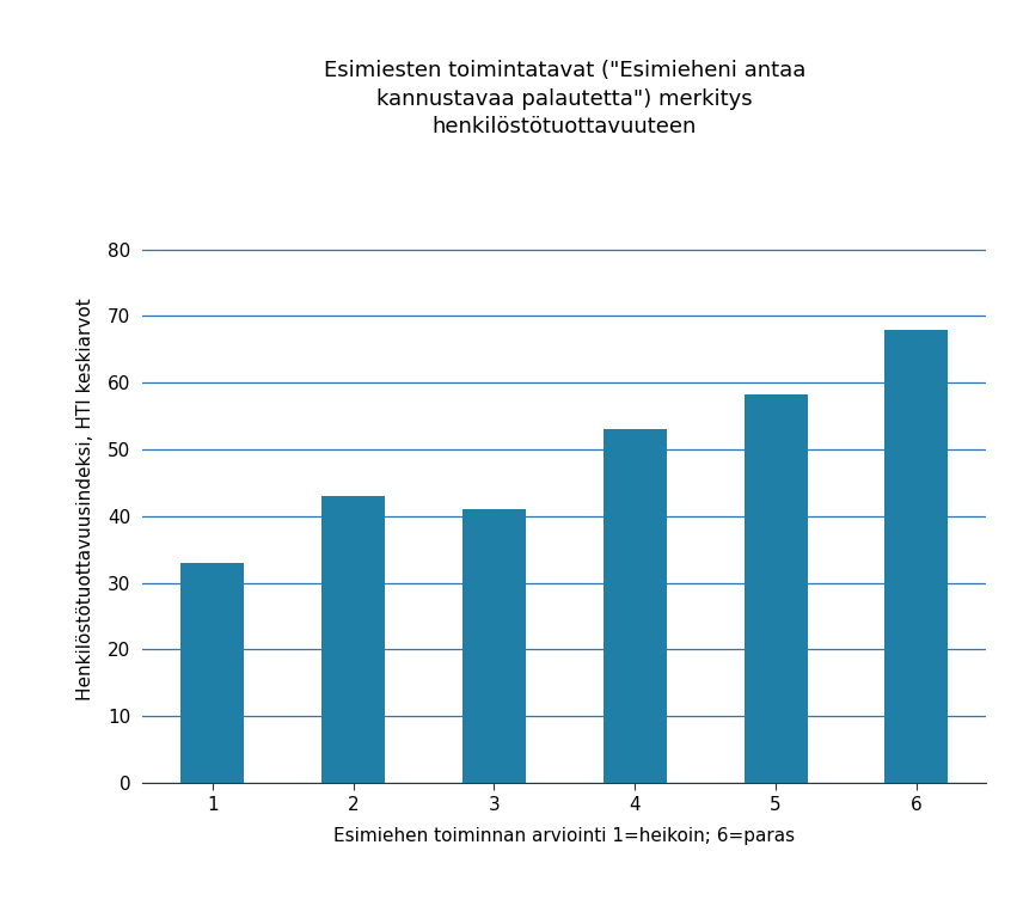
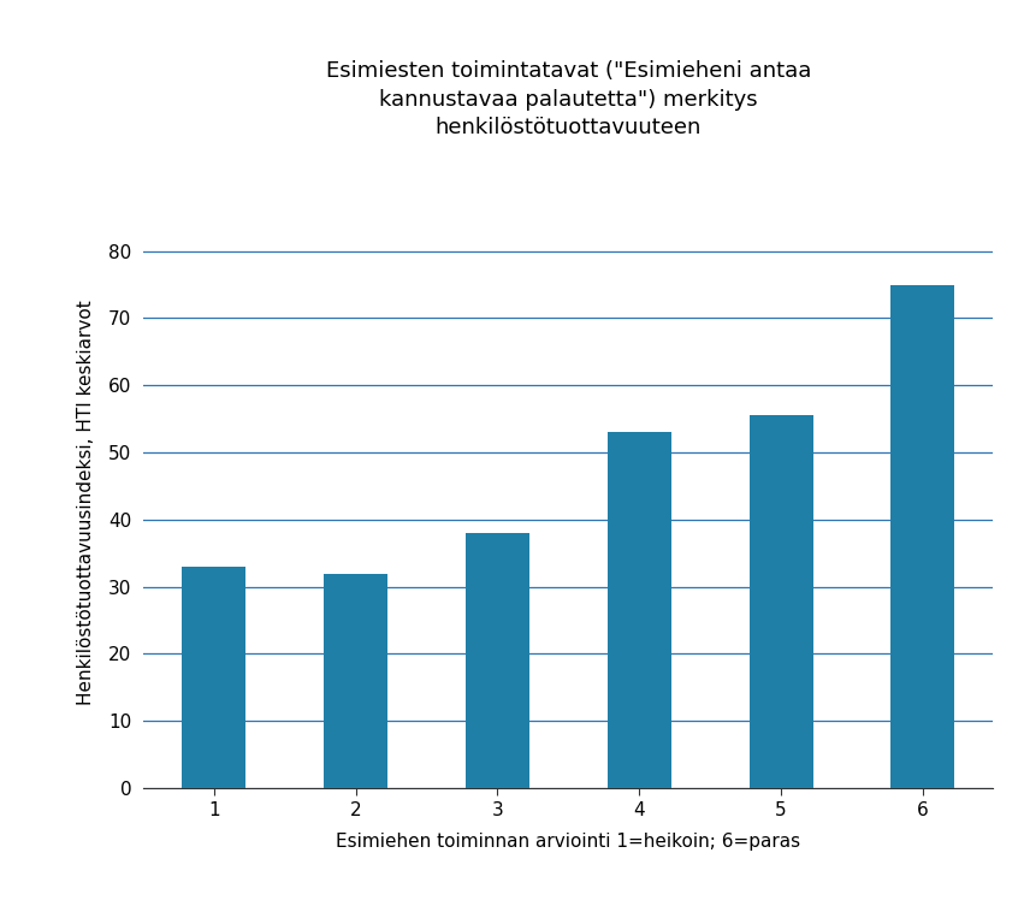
2: 43.0 -> 32.0
3: 41.0 -> 38.0
5: 58.2 -> 55.5
6: 68.0 -> 75.0
